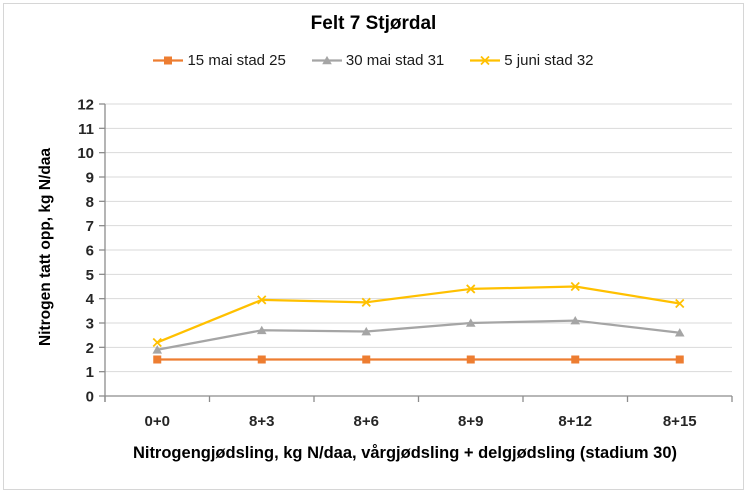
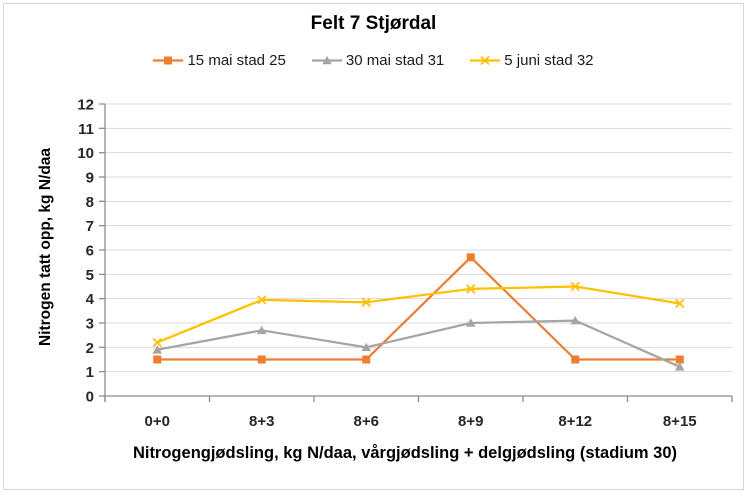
30 mai stad 31/8+6: 2.6 -> 2.0
15 mai stad 25/8+9: 1.5 -> 5.7
30 mai stad 31/8+15: 2.6 -> 1.2
